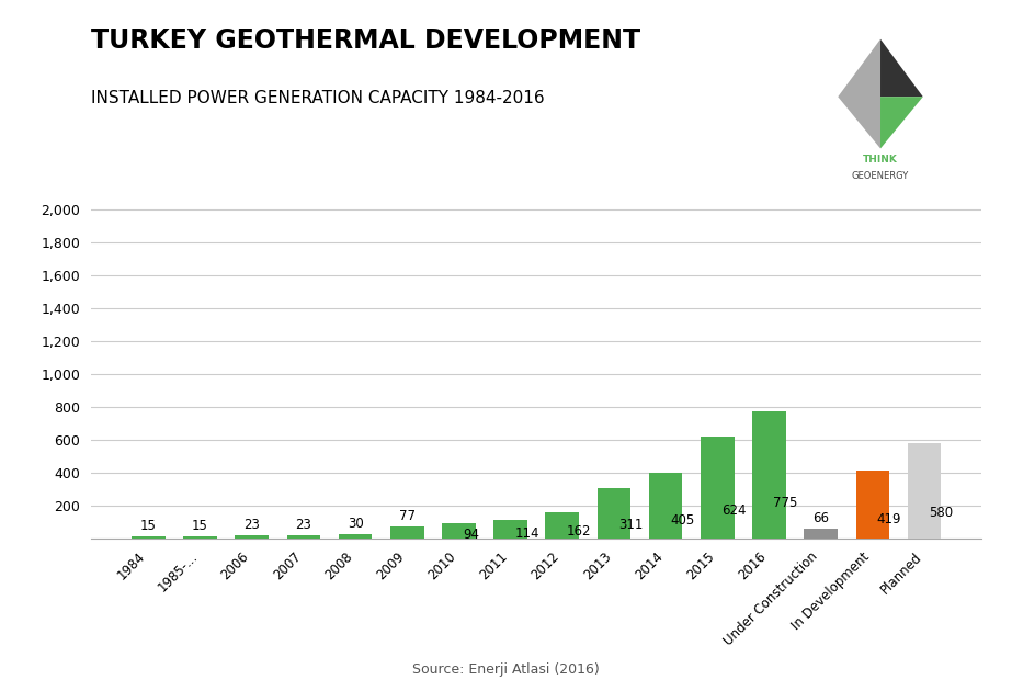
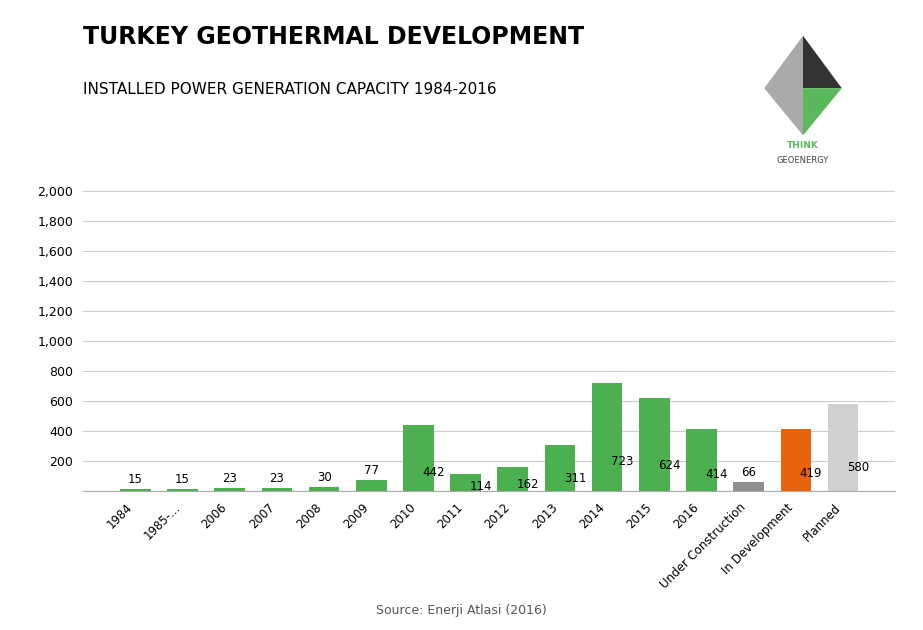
2010: 94 -> 442
2014: 405 -> 723
2016: 775 -> 414
